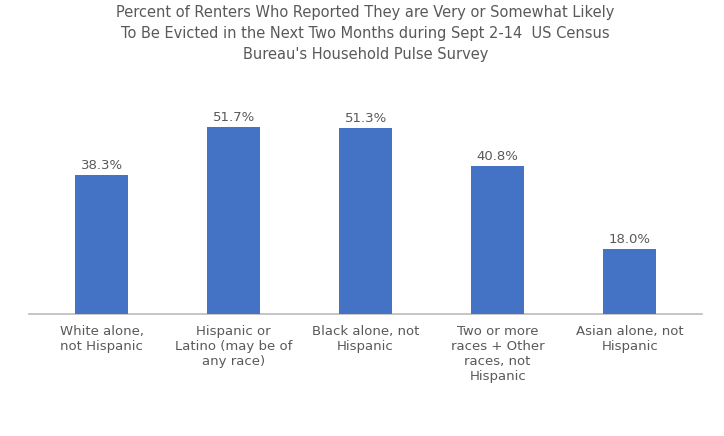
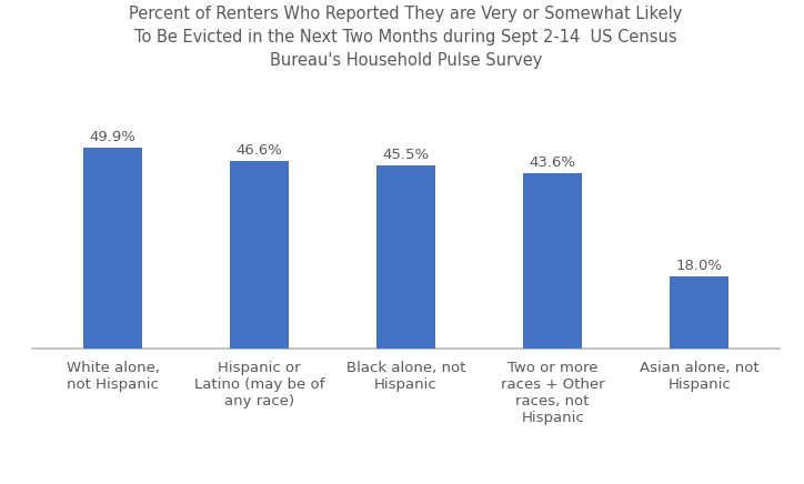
White alone, not Hispanic: 38.3% -> 49.9%
Hispanic or Latino (may be of any race): 51.7% -> 46.6%
Black alone, not Hispanic: 51.3% -> 45.5%
Two or more races + Other races, not Hispanic: 40.8% -> 43.6%
